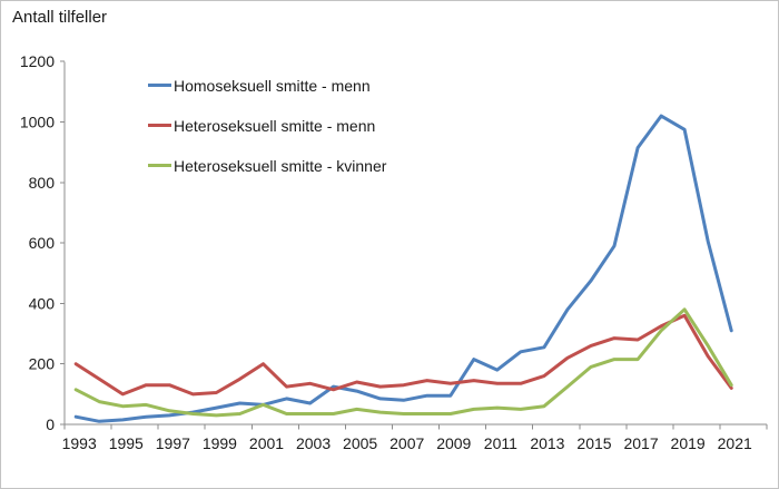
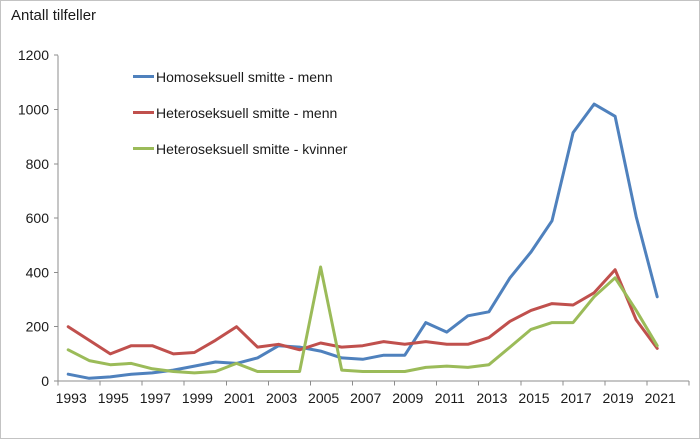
Homoseksuell smitte - menn/2003: 70 -> 130
Heteroseksuell smitte - kvinner/2005: 50 -> 420
Heteroseksuell smitte - menn/2019: 360 -> 410
